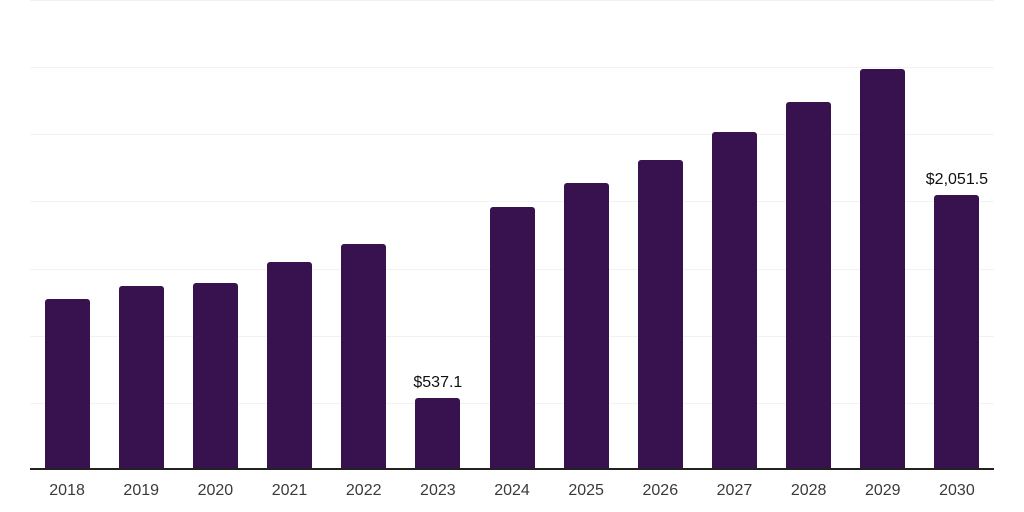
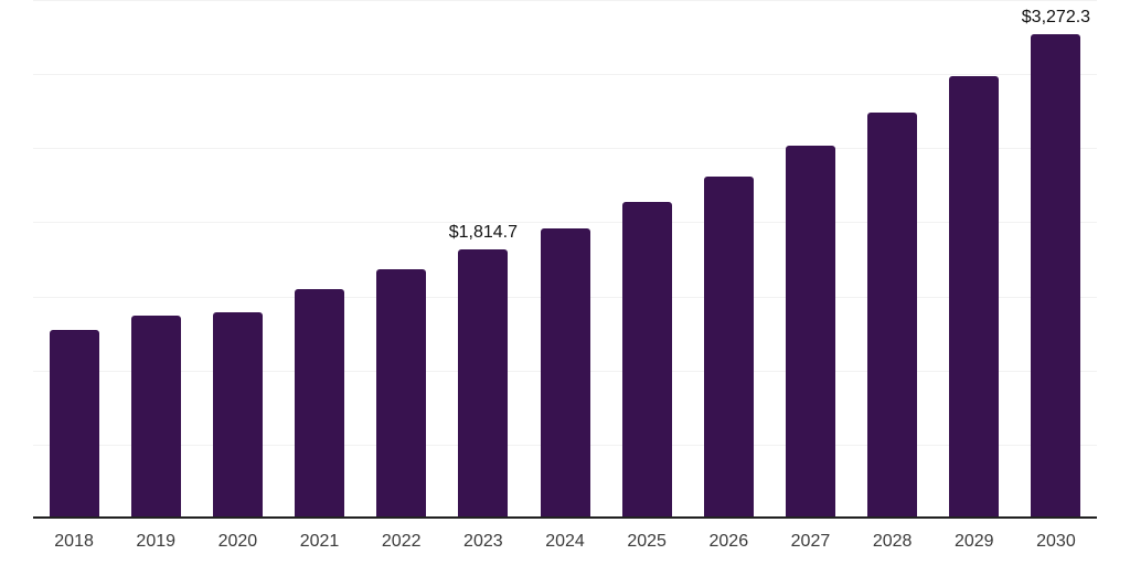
2023: $537.1 -> $1,814.7
2030: $2,051.5 -> $3,272.3
